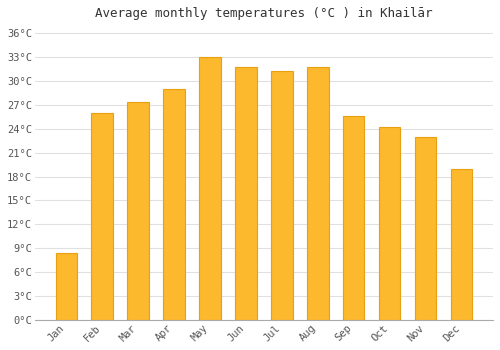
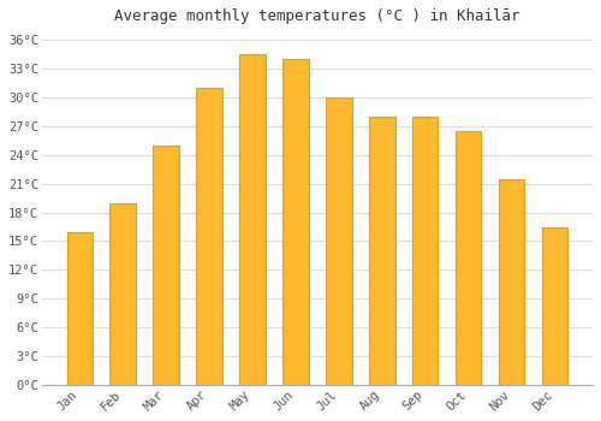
Jan: 8.4°C -> 16.0°C
Feb: 26.0°C -> 19.0°C
Mar: 27.4°C -> 25.0°C
Apr: 29.0°C -> 31.0°C
May: 33.0°C -> 34.5°C
Jun: 31.8°C -> 34.0°C
Jul: 31.2°C -> 30.0°C
Aug: 31.8°C -> 28.0°C
Sep: 25.6°C -> 28.0°C
Oct: 24.2°C -> 26.5°C
Nov: 23.0°C -> 21.5°C
Dec: 19.0°C -> 16.5°C
